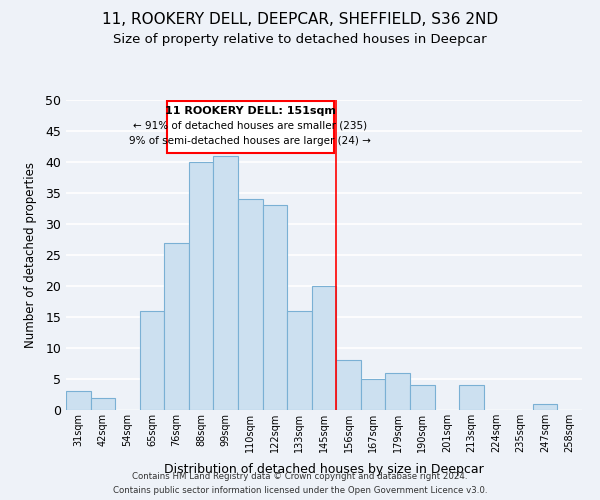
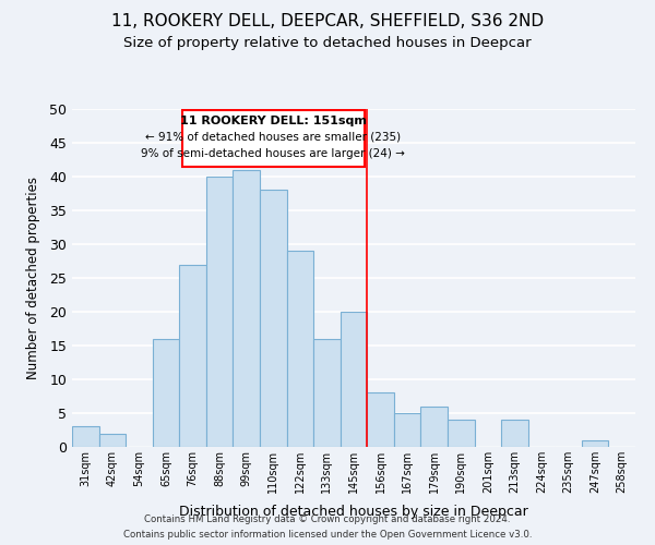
110sqm: 34 -> 38
122sqm: 33 -> 29
